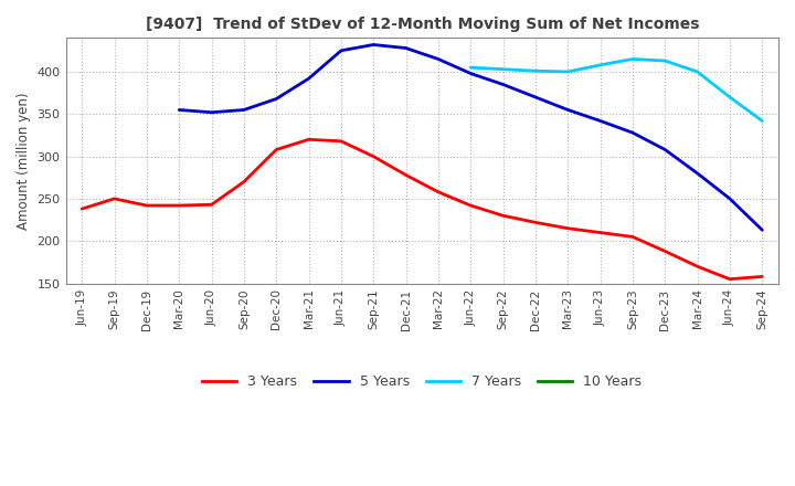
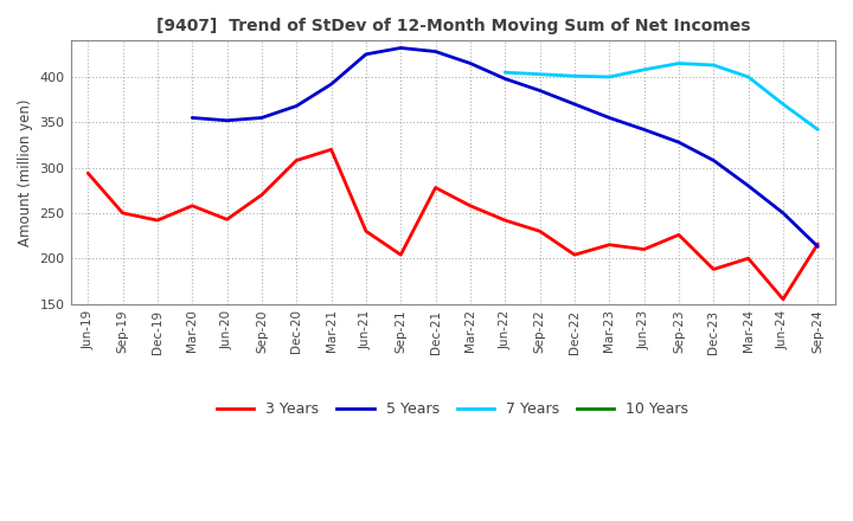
3 Years/Jun-19: 238 -> 294
3 Years/Mar-20: 242 -> 258
3 Years/Jun-21: 318 -> 230
3 Years/Sep-21: 300 -> 204
3 Years/Dec-22: 222 -> 204
3 Years/Sep-23: 205 -> 226
3 Years/Mar-24: 170 -> 200
3 Years/Sep-24: 158 -> 216
